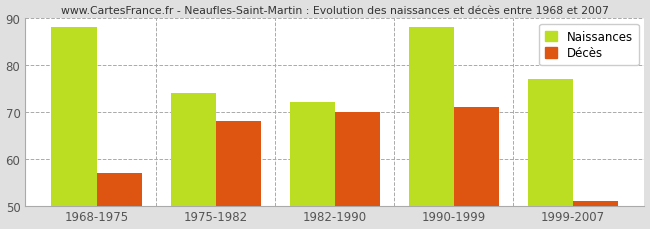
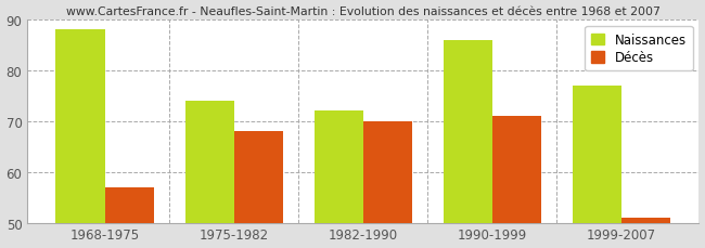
Naissances/1990-1999: 88 -> 86
